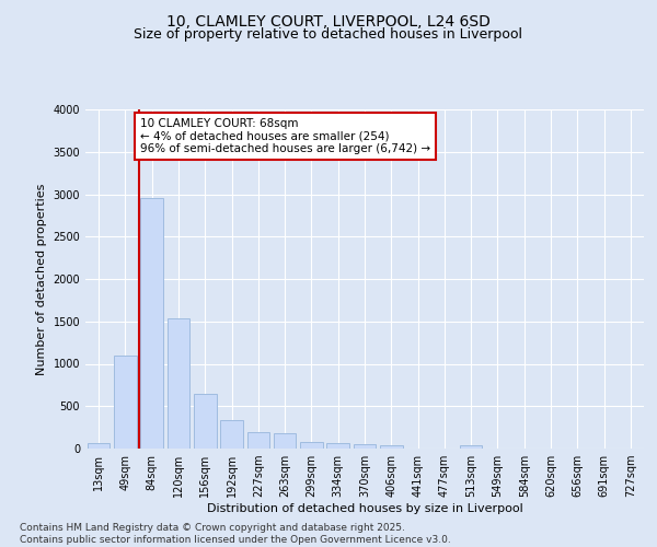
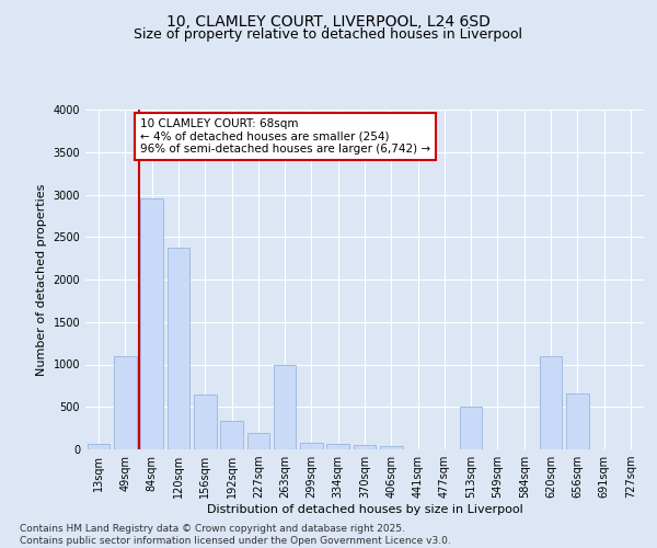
120sqm: 1530 -> 2380
263sqm: 180 -> 1000
513sqm: 40 -> 500
620sqm: 0 -> 1100
656sqm: 0 -> 660
